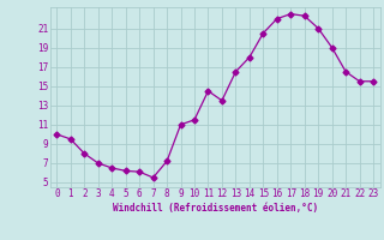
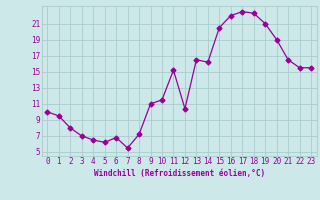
6: 6.1 -> 6.8
11: 14.5 -> 15.2
12: 13.5 -> 10.4
14: 18.0 -> 16.2
